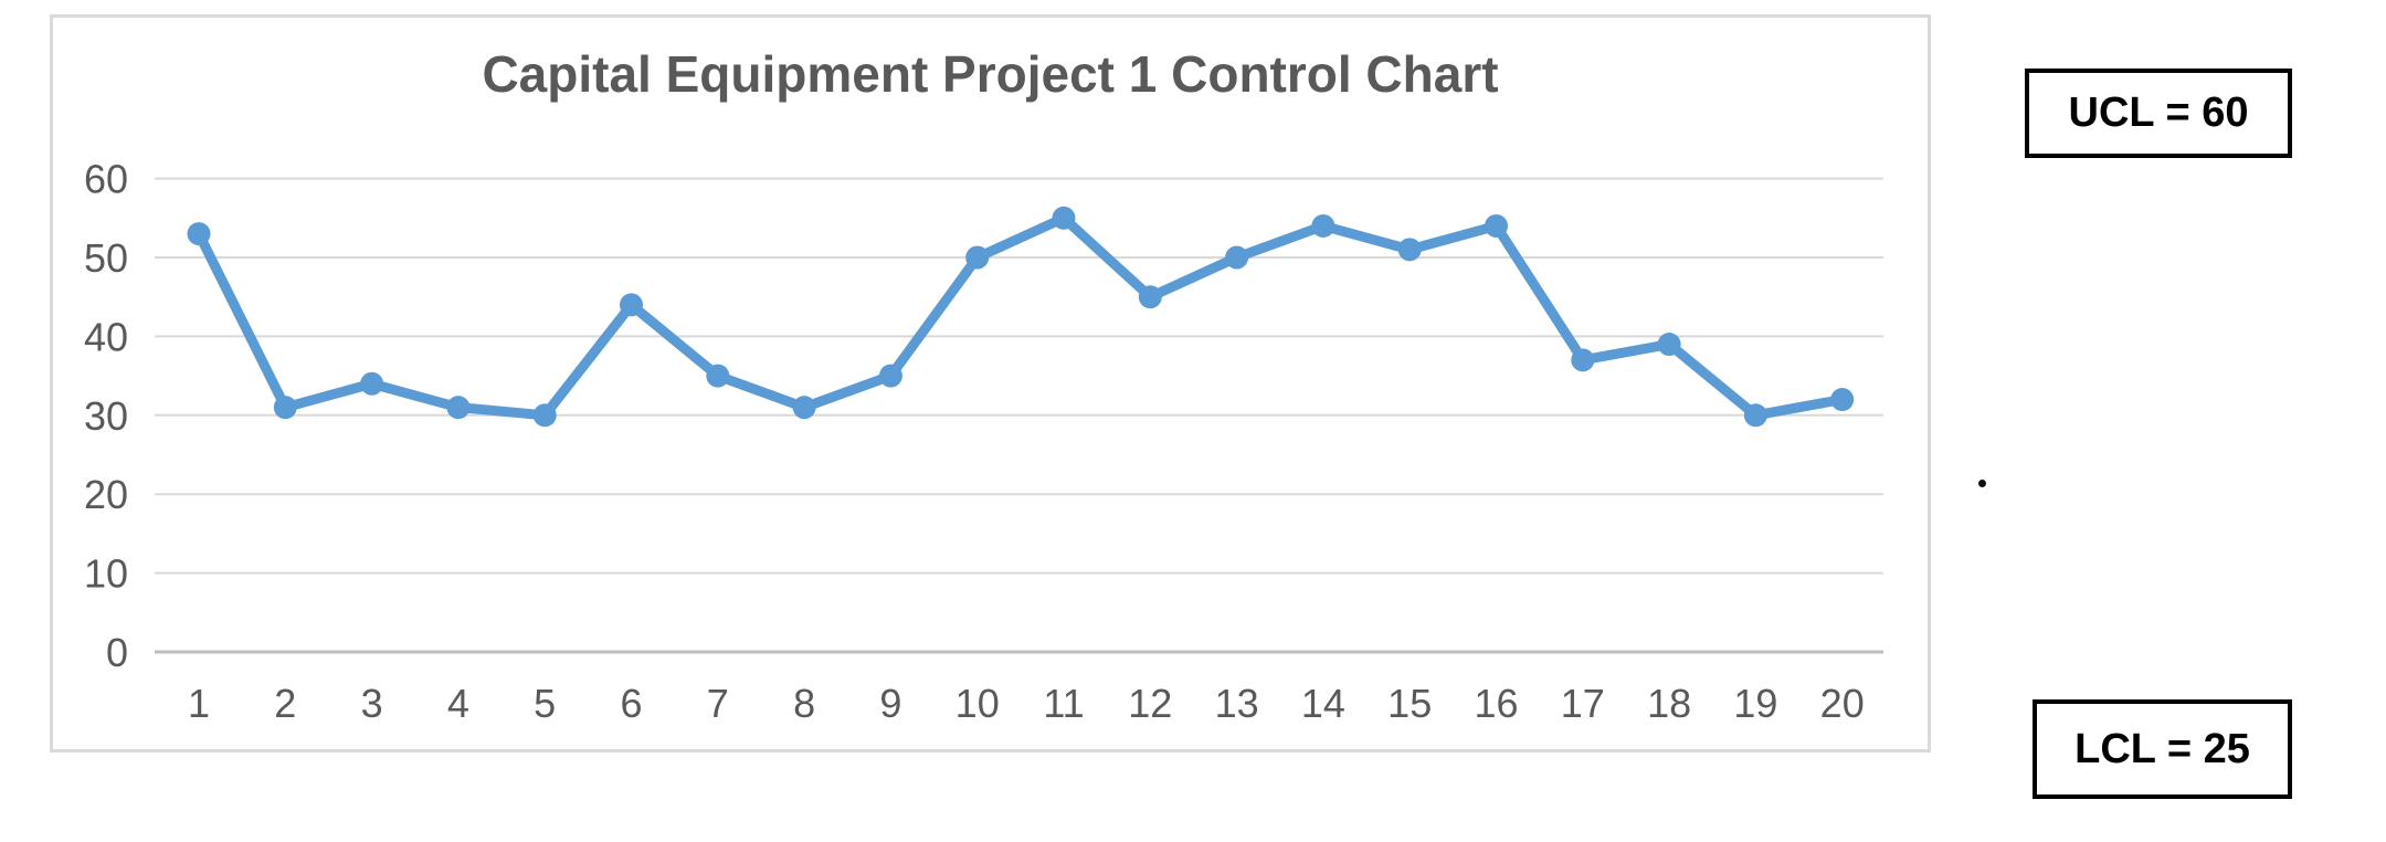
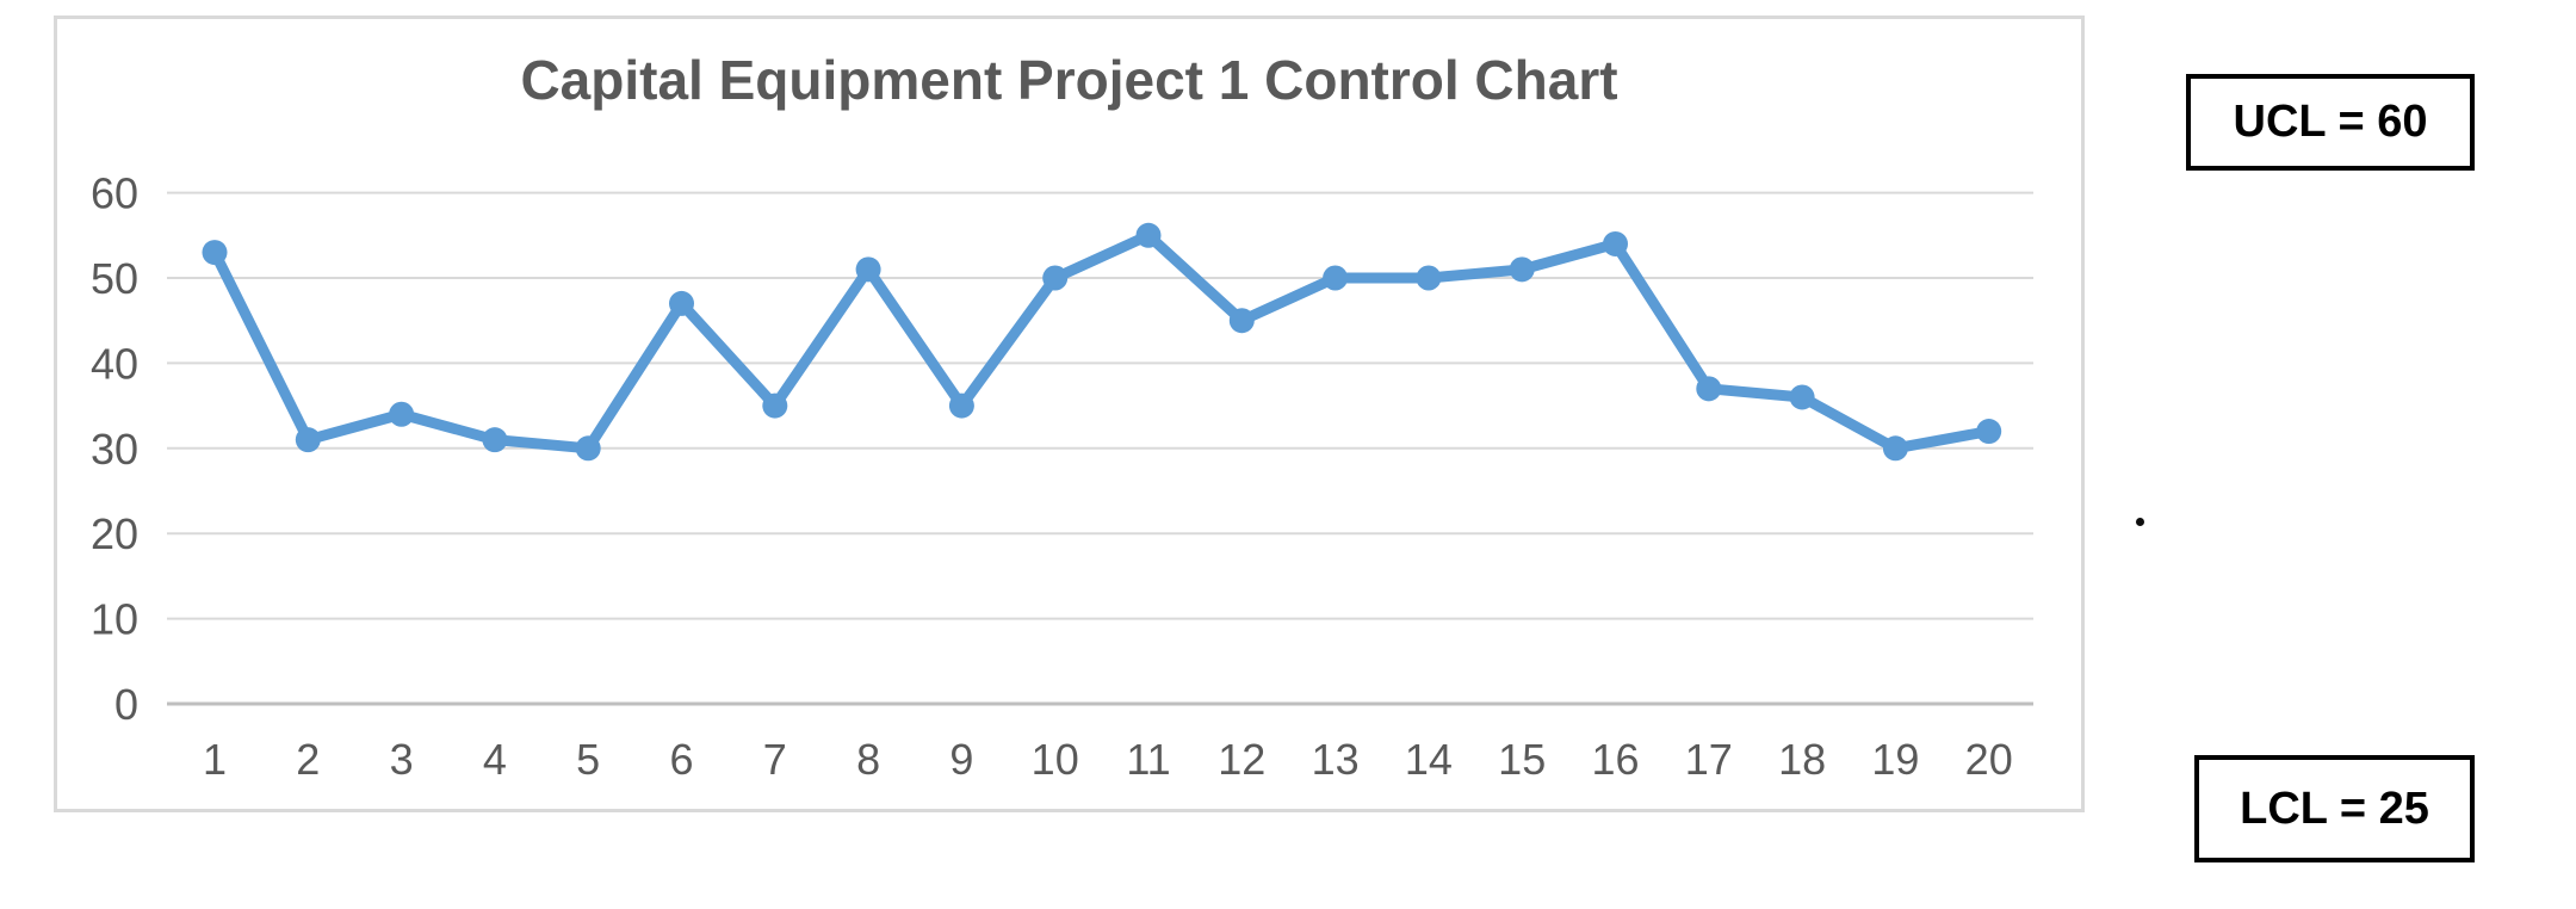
6: 44 -> 47
8: 31 -> 51
14: 54 -> 50
18: 39 -> 36
